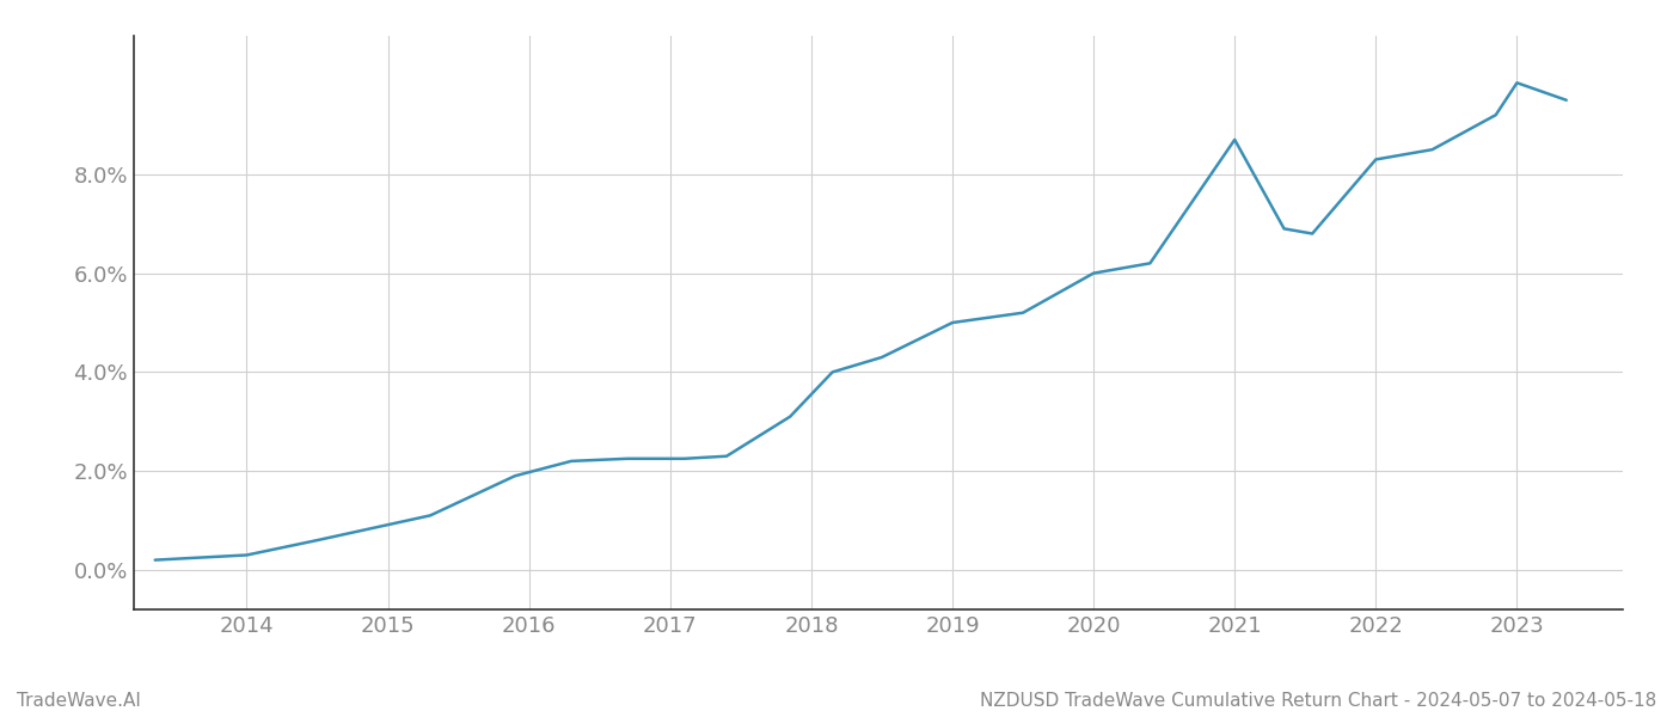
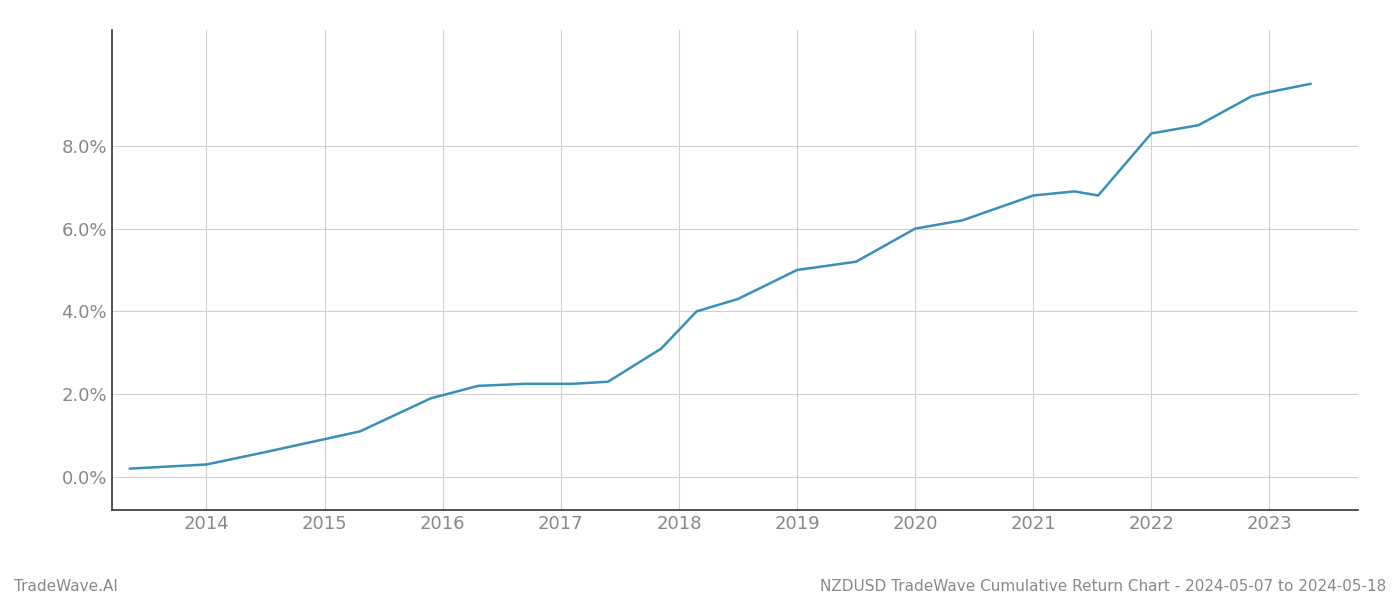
2021: 8.70% -> 6.80%
2023: 9.85% -> 9.30%
